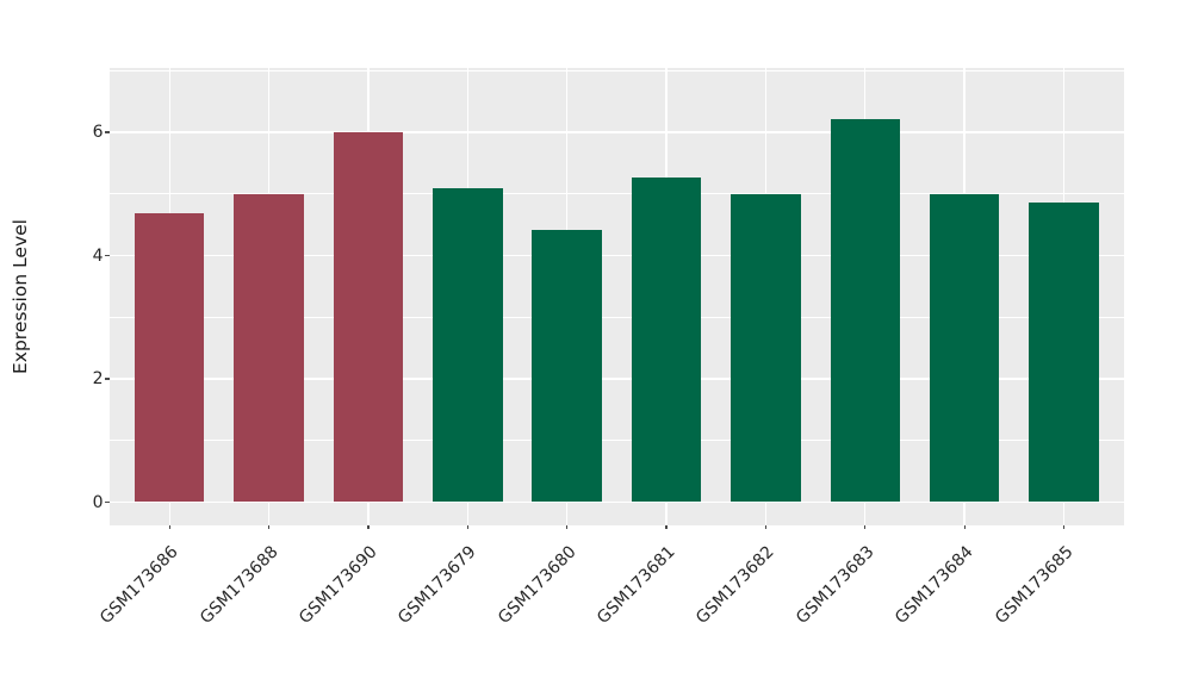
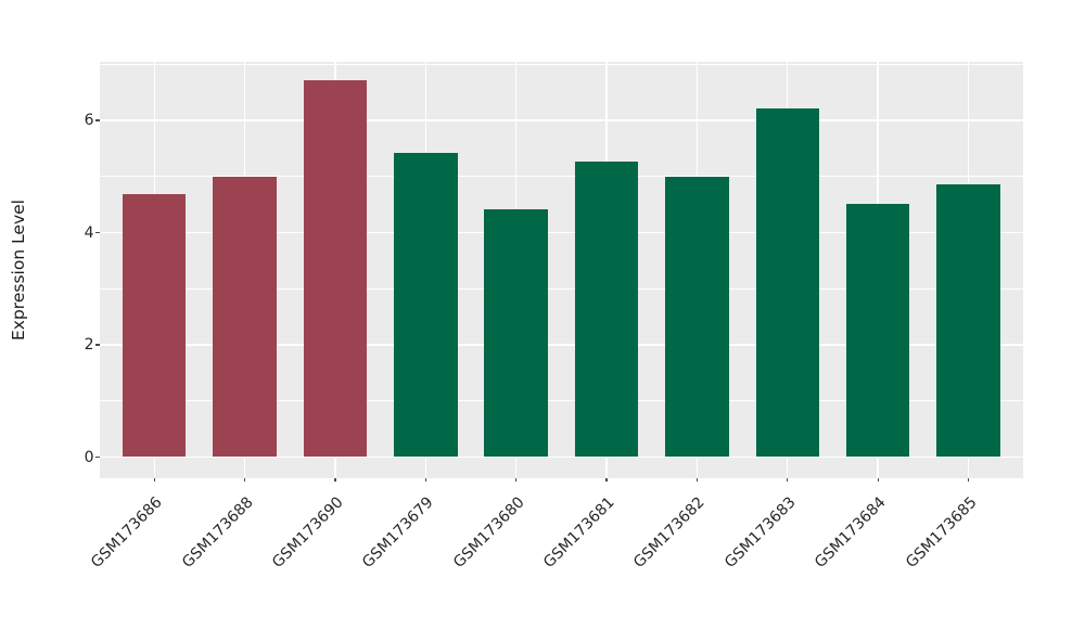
GSM173690: 6.0 -> 6.7
GSM173679: 5.1 -> 5.4
GSM173684: 5.0 -> 4.5
